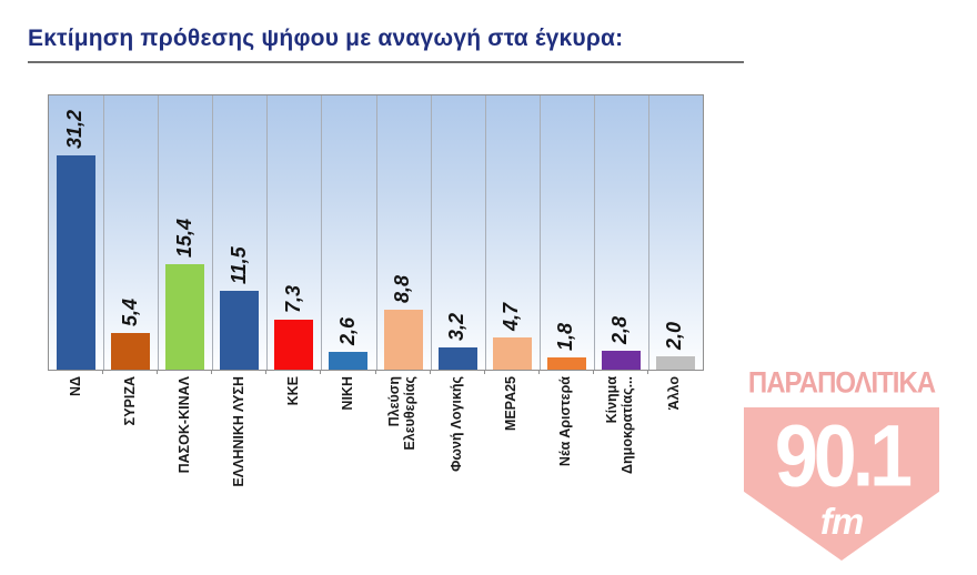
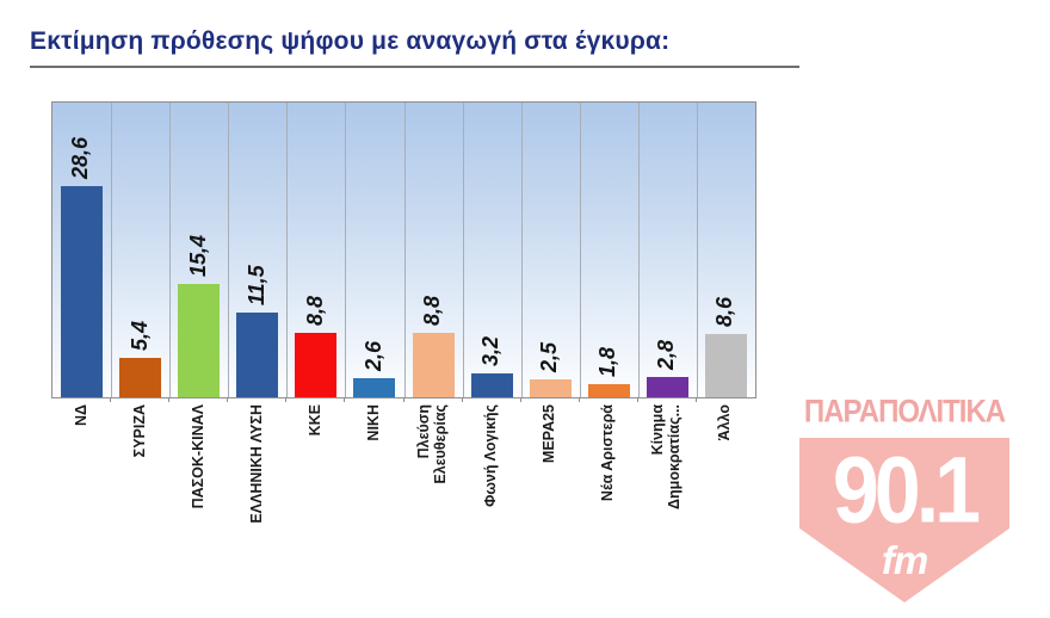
ΝΔ: 31,2 -> 28,6
ΚΚΕ: 7,3 -> 8,8
ΜΕΡΑ25: 4,7 -> 2,5
Άλλο: 2,0 -> 8,6
